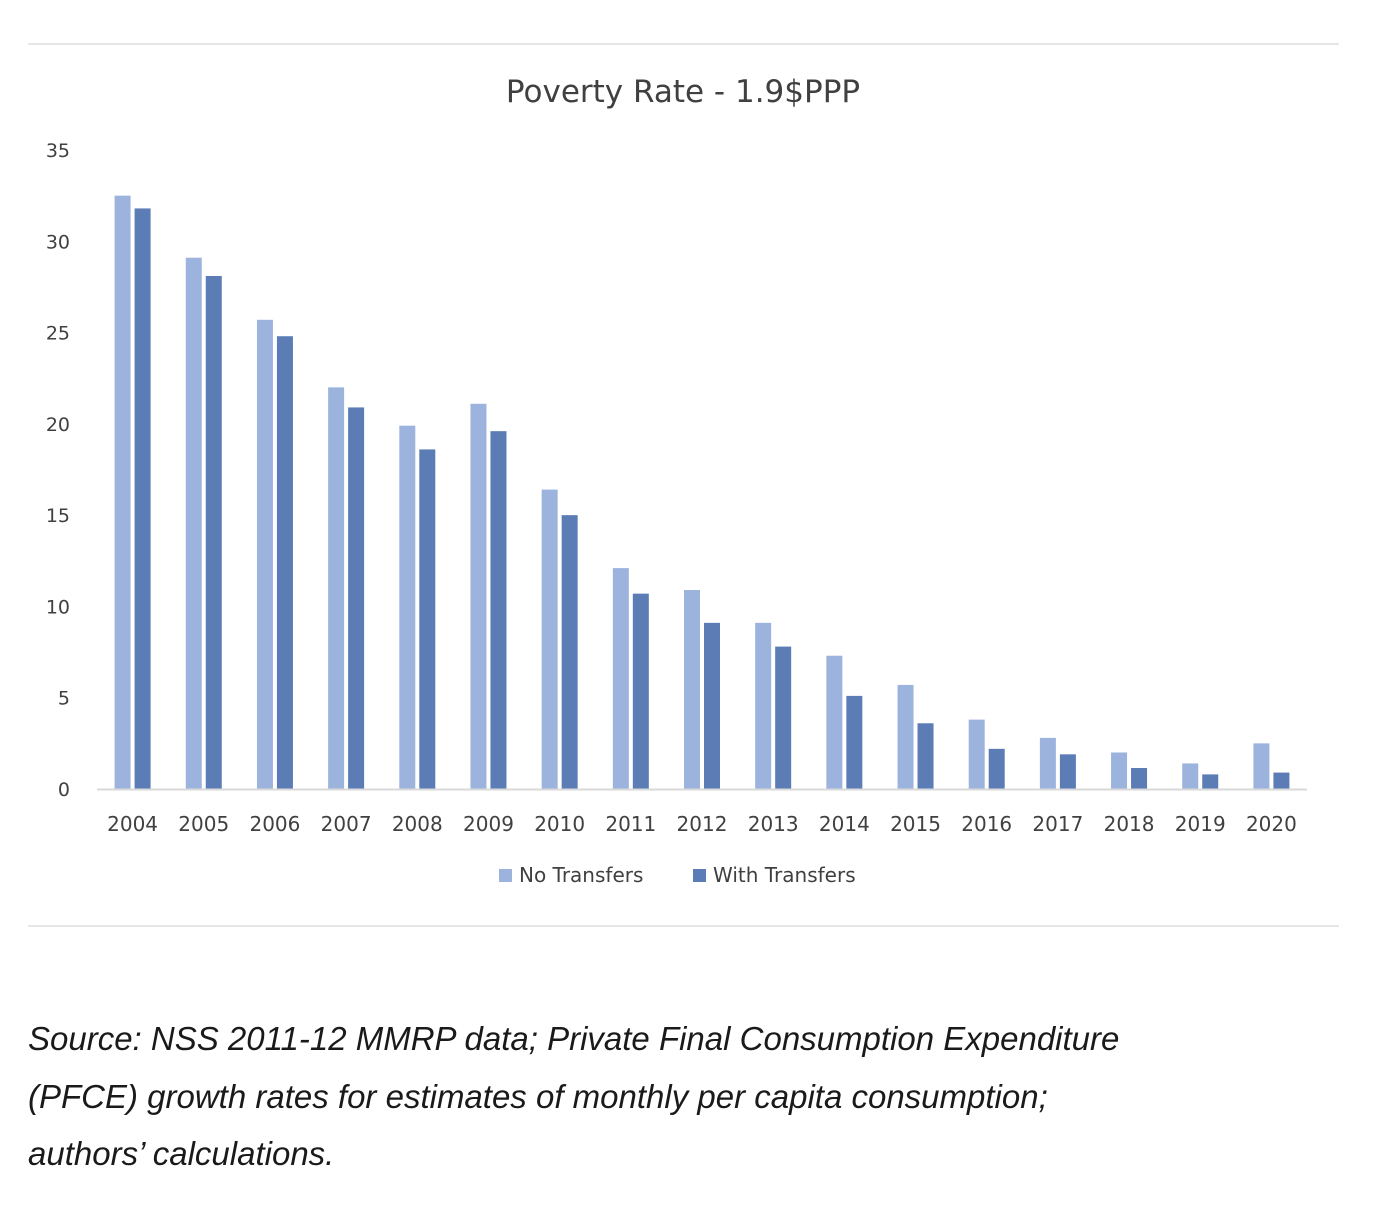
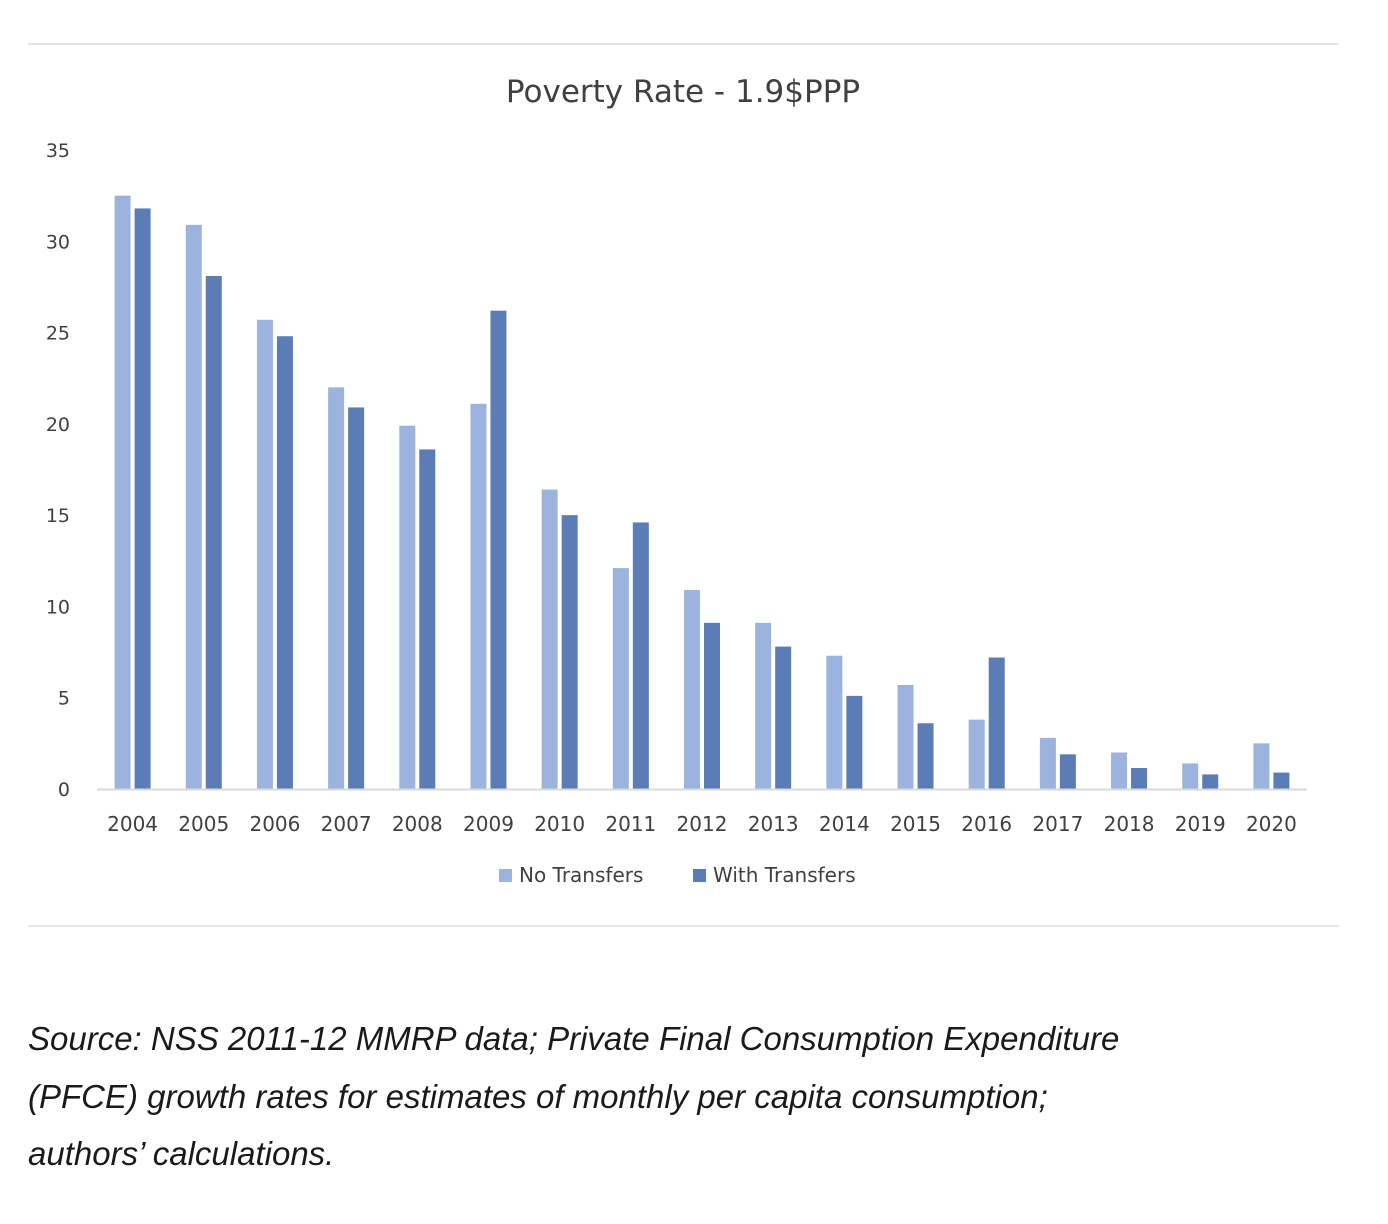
No Transfers/2005: 29.1 -> 30.9
With Transfers/2009: 19.6 -> 26.2
With Transfers/2011: 10.7 -> 14.6
With Transfers/2016: 2.2 -> 7.2
